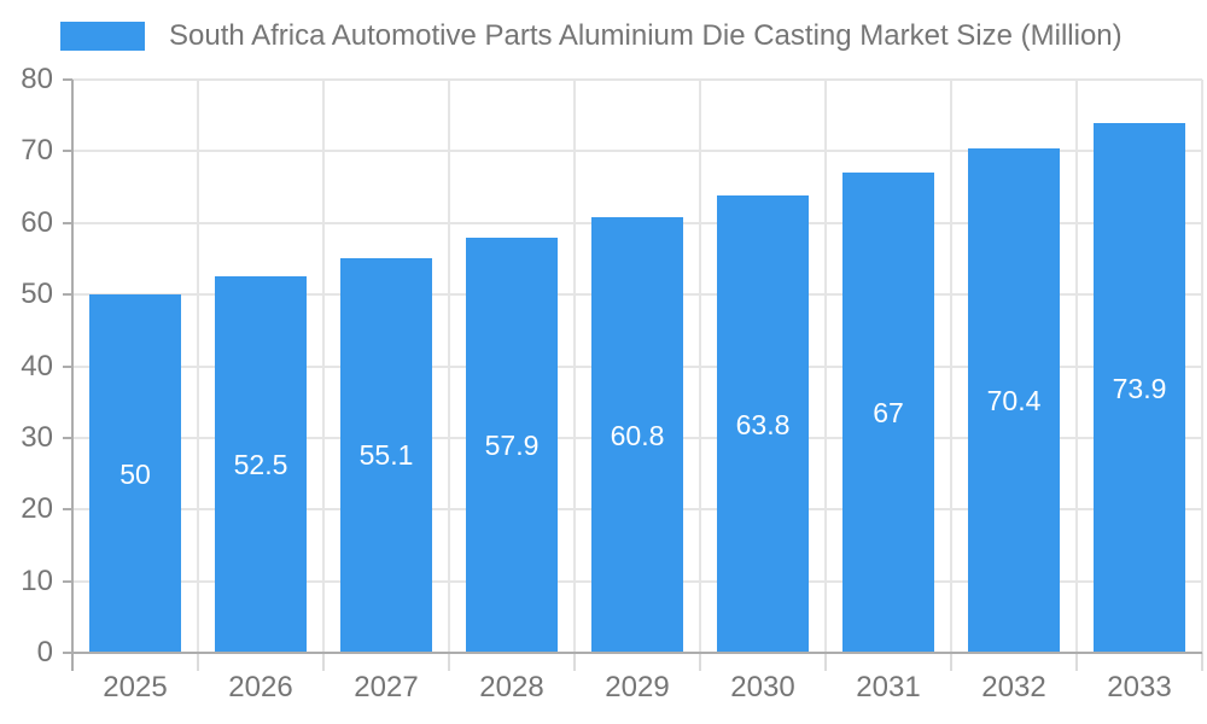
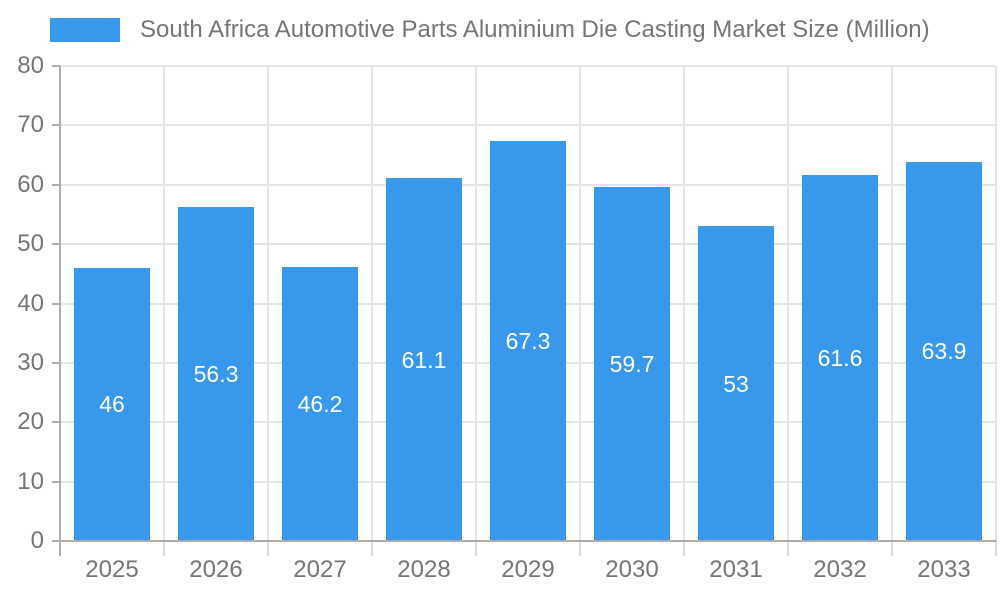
2025: 50 -> 46
2026: 52.5 -> 56.3
2027: 55.1 -> 46.2
2028: 57.9 -> 61.1
2029: 60.8 -> 67.3
2030: 63.8 -> 59.7
2031: 67 -> 53
2032: 70.4 -> 61.6
2033: 73.9 -> 63.9
